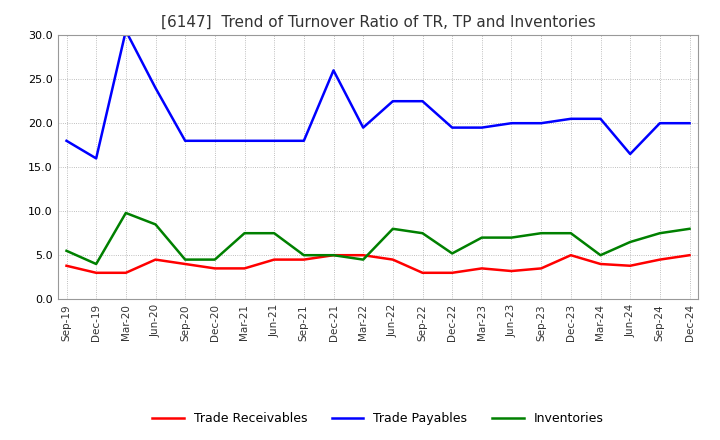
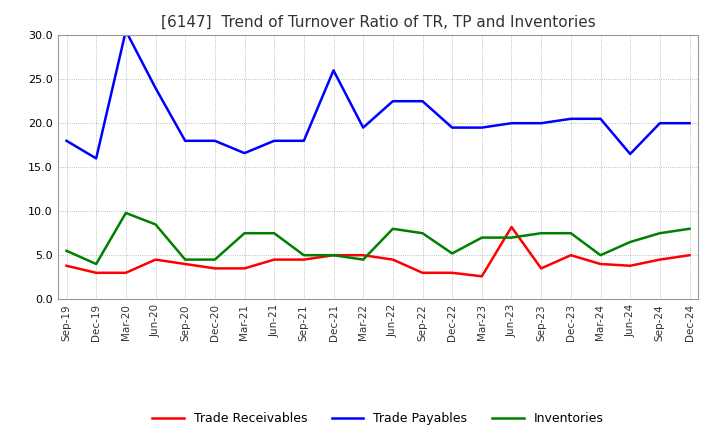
Trade Payables/Mar-21: 18.0 -> 16.6
Trade Receivables/Mar-23: 3.5 -> 2.6
Trade Receivables/Jun-23: 3.2 -> 8.2
